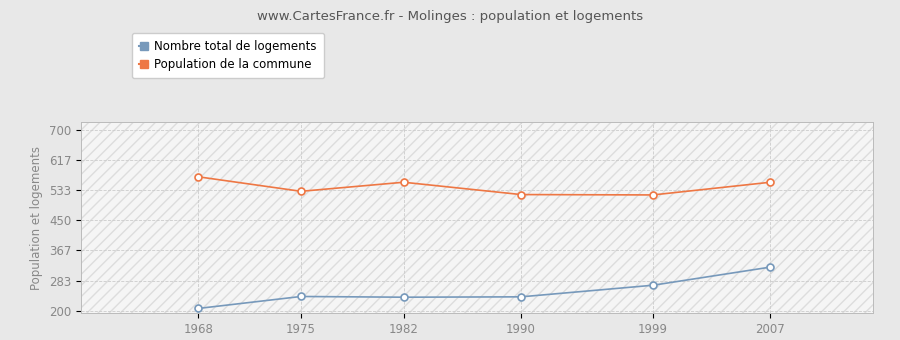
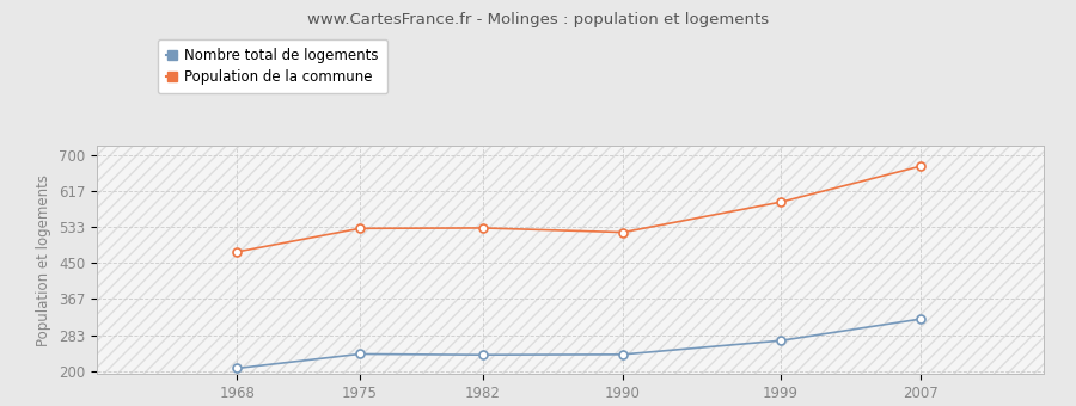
Population de la commune/1968: 570 -> 476
Population de la commune/1982: 555 -> 531
Population de la commune/1999: 520 -> 591
Population de la commune/2007: 555 -> 674
